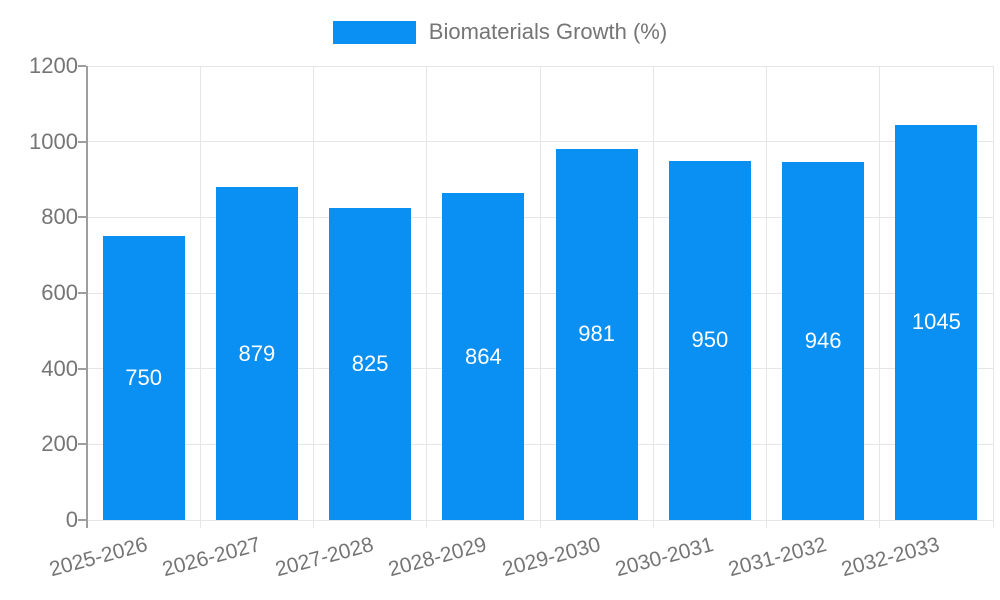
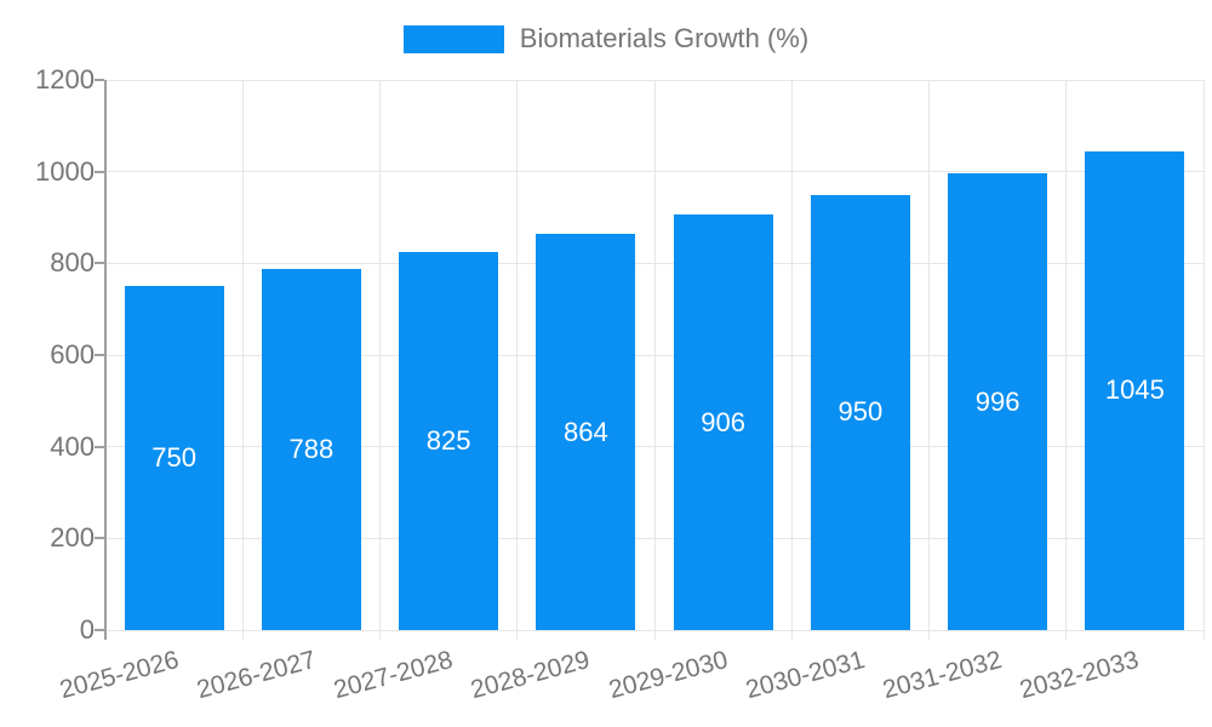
2026-2027: 879 -> 788
2029-2030: 981 -> 906
2031-2032: 946 -> 996
